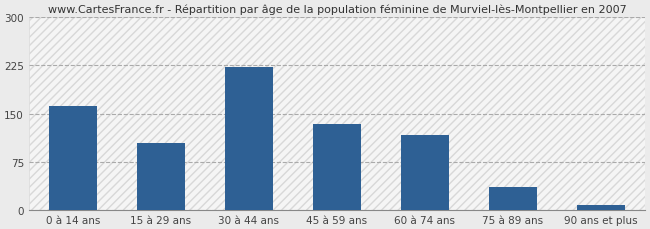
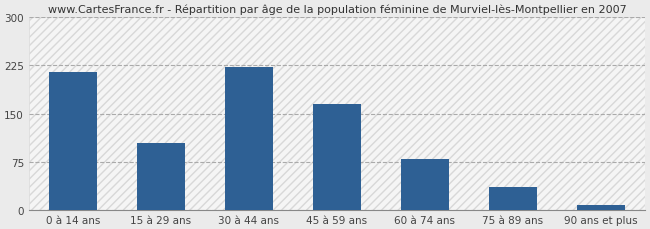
0 à 14 ans: 162 -> 215
45 à 59 ans: 134 -> 165
60 à 74 ans: 116 -> 80
